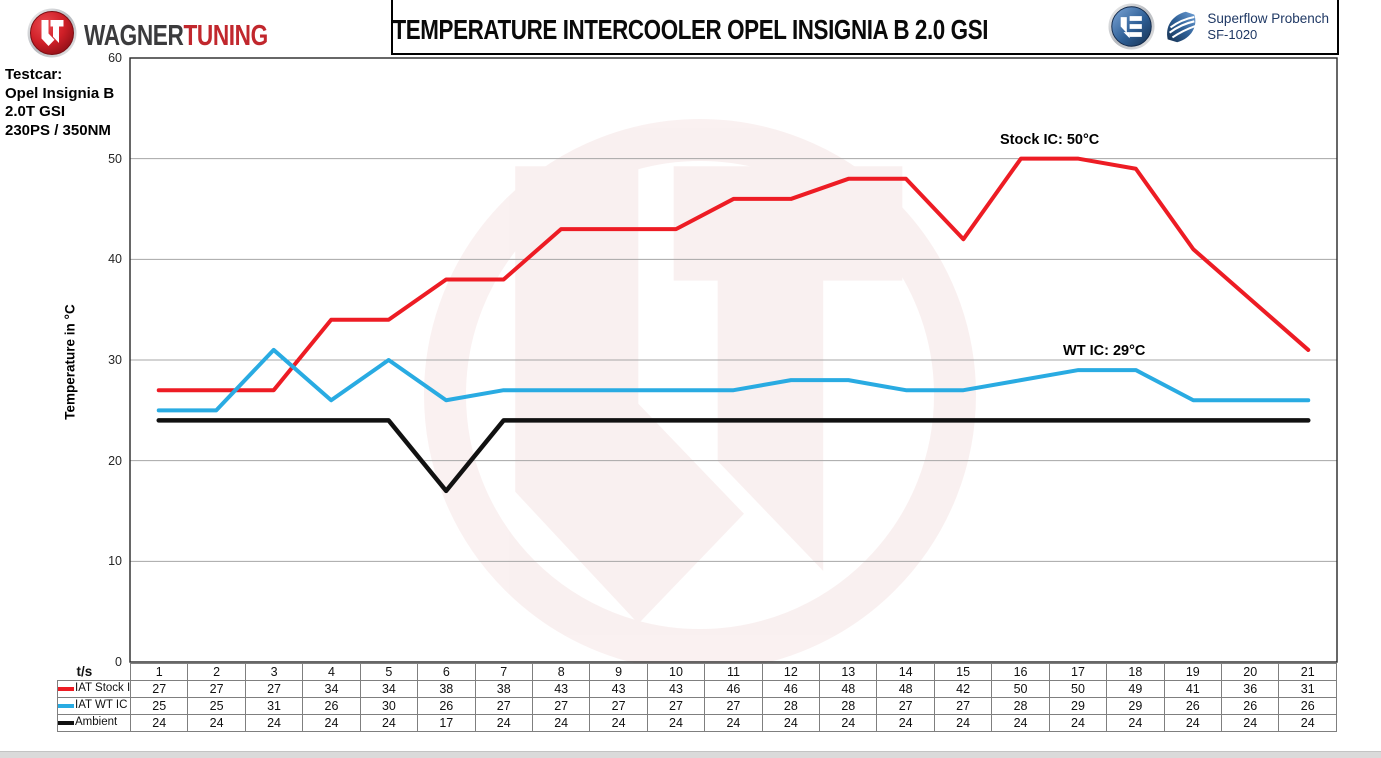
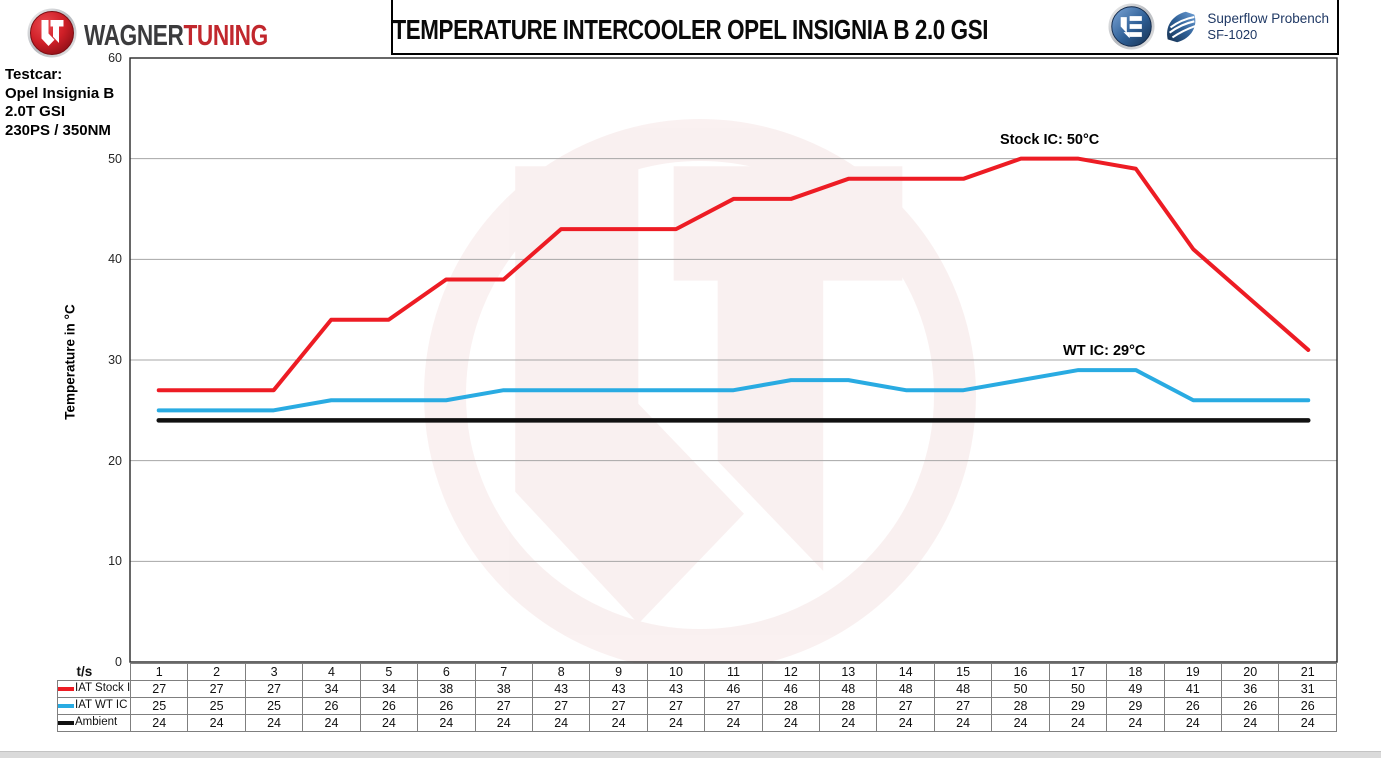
IAT WT IC/3: 31 -> 25
IAT WT IC/5: 30 -> 26
Ambient/6: 17 -> 24
IAT Stock IC/15: 42 -> 48
